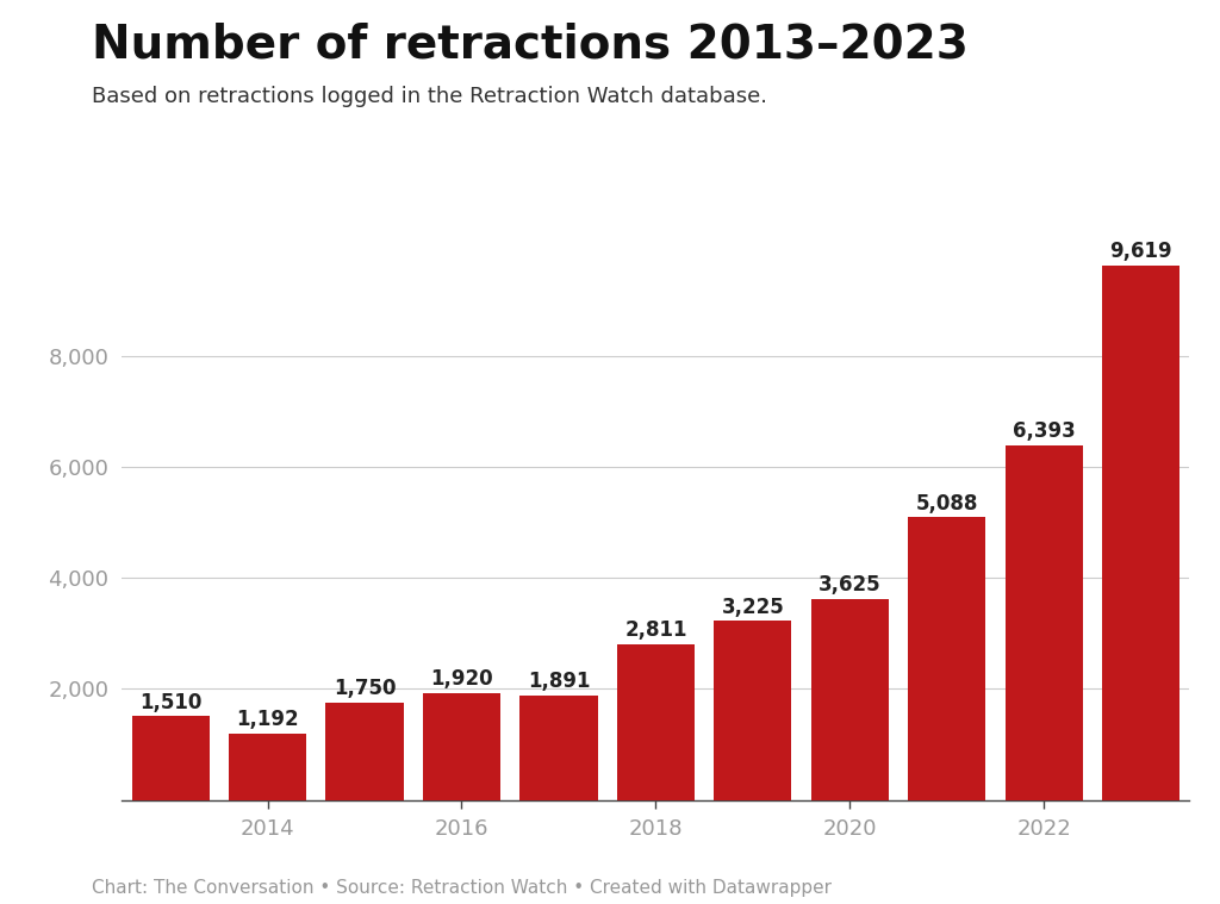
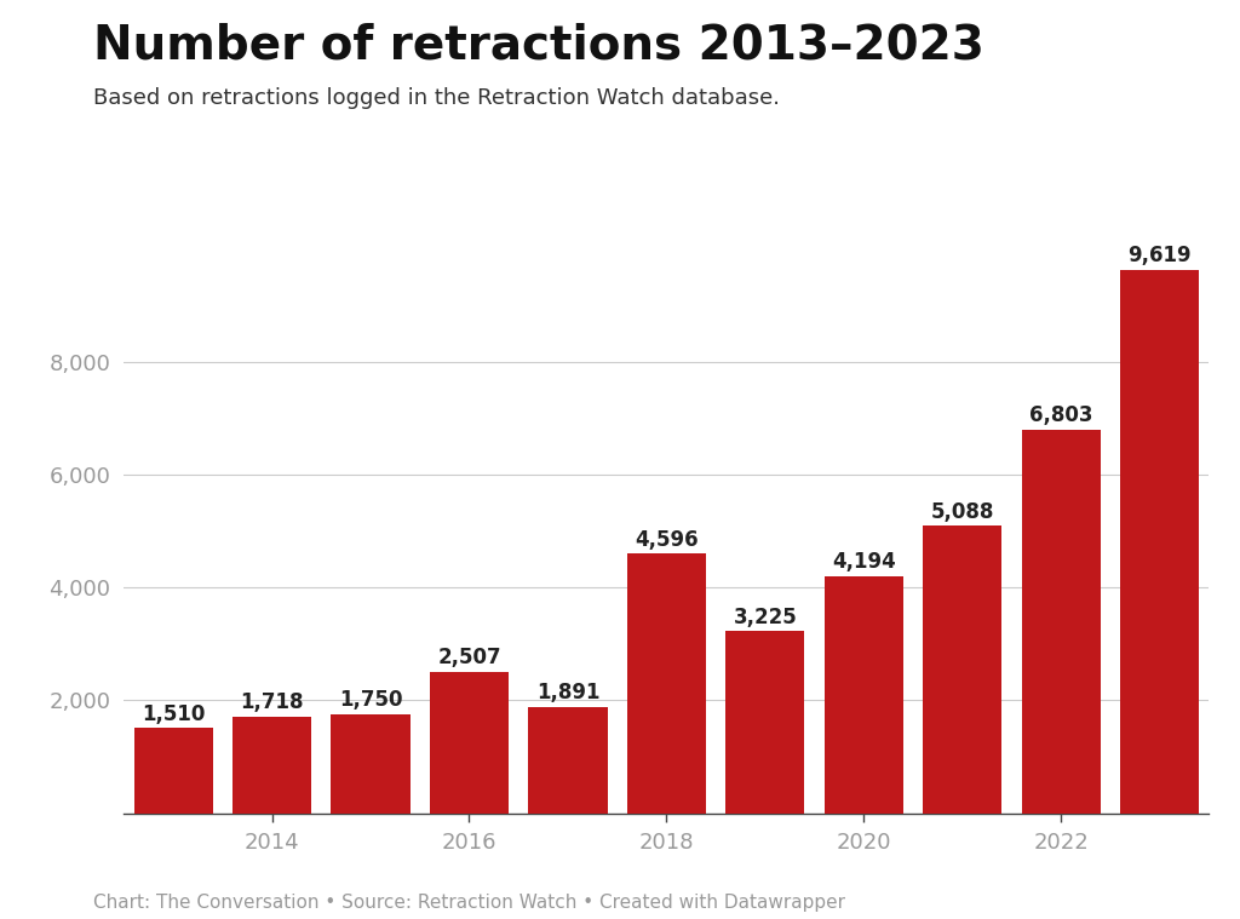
2014: 1,192 -> 1,718
2016: 1,920 -> 2,507
2018: 2,811 -> 4,596
2020: 3,625 -> 4,194
2022: 6,393 -> 6,803
